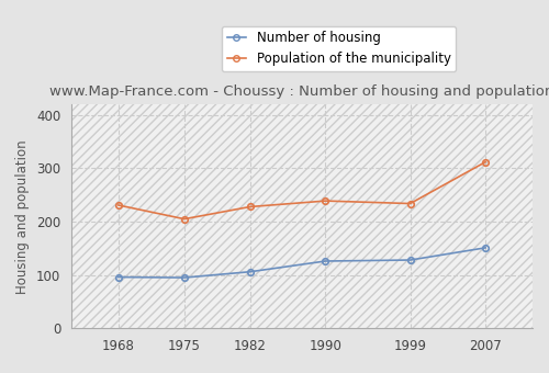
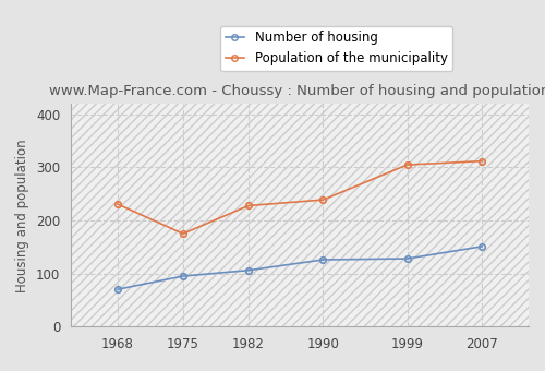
Number of housing/1968: 96 -> 70
Population of the municipality/1975: 205 -> 175
Population of the municipality/1999: 234 -> 305
